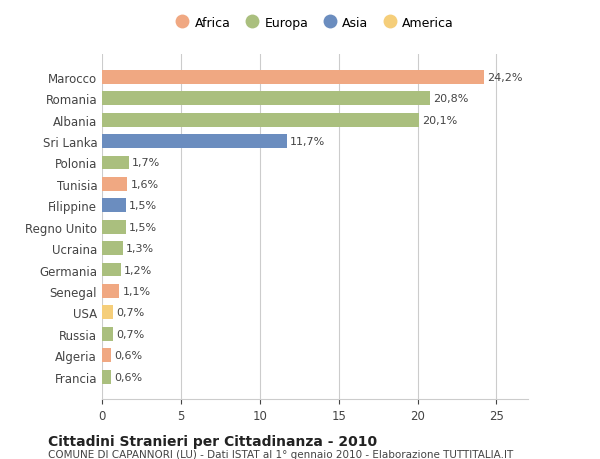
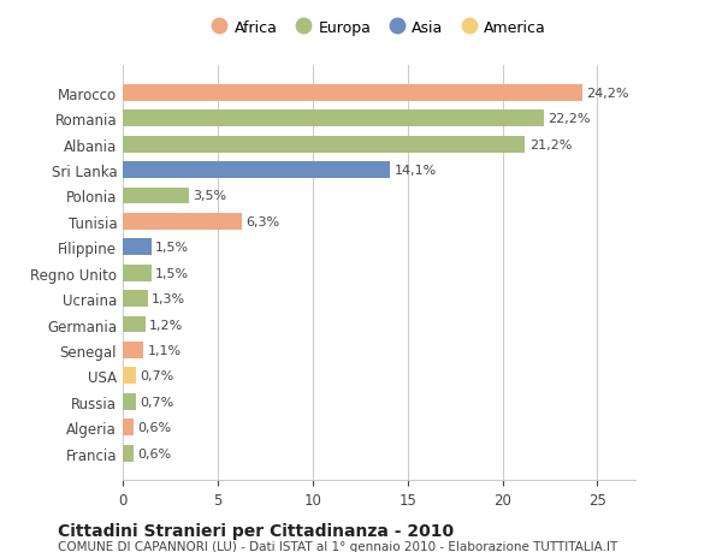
Romania: 20,8% -> 22,2%
Albania: 20,1% -> 21,2%
Sri Lanka: 11,7% -> 14,1%
Polonia: 1,7% -> 3,5%
Tunisia: 1,6% -> 6,3%
